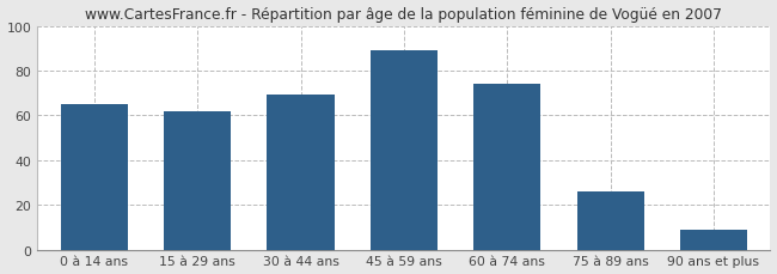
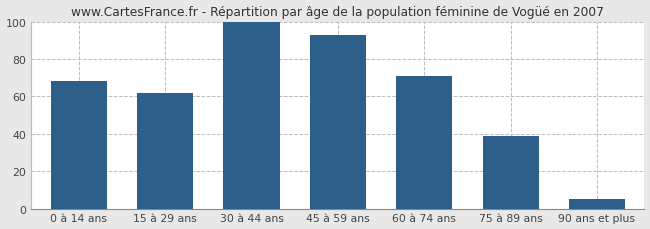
0 à 14 ans: 65 -> 68
30 à 44 ans: 69 -> 100
45 à 59 ans: 89 -> 93
60 à 74 ans: 74 -> 71
75 à 89 ans: 26 -> 39
90 ans et plus: 9 -> 5
